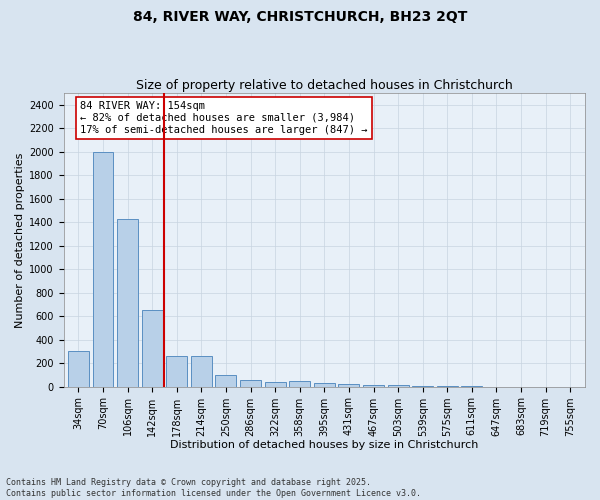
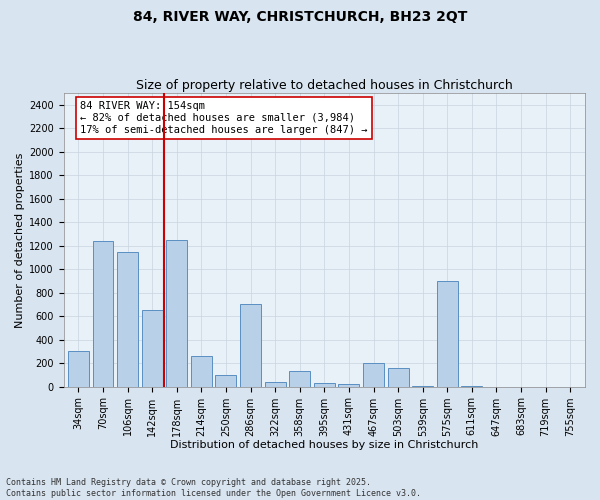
70sqm: 2000 -> 1240
106sqm: 1430 -> 1150
178sqm: 260 -> 1250
286sqm: 60 -> 700
358sqm: 50 -> 130
467sqm: 20 -> 200
503sqm: 10 -> 160
575sqm: 0 -> 900
